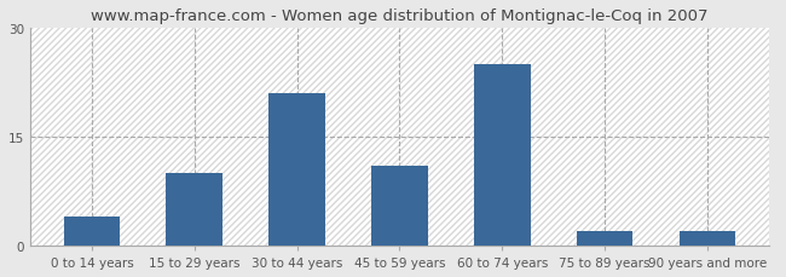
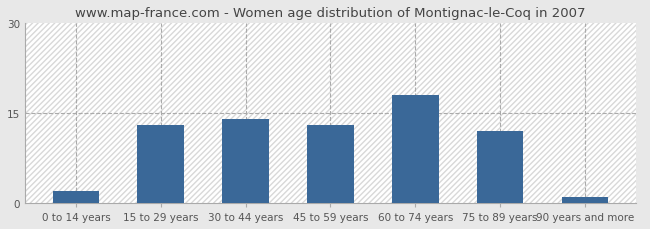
0 to 14 years: 4 -> 2
15 to 29 years: 10 -> 13
30 to 44 years: 21 -> 14
45 to 59 years: 11 -> 13
60 to 74 years: 25 -> 18
75 to 89 years: 2 -> 12
90 years and more: 2 -> 1
